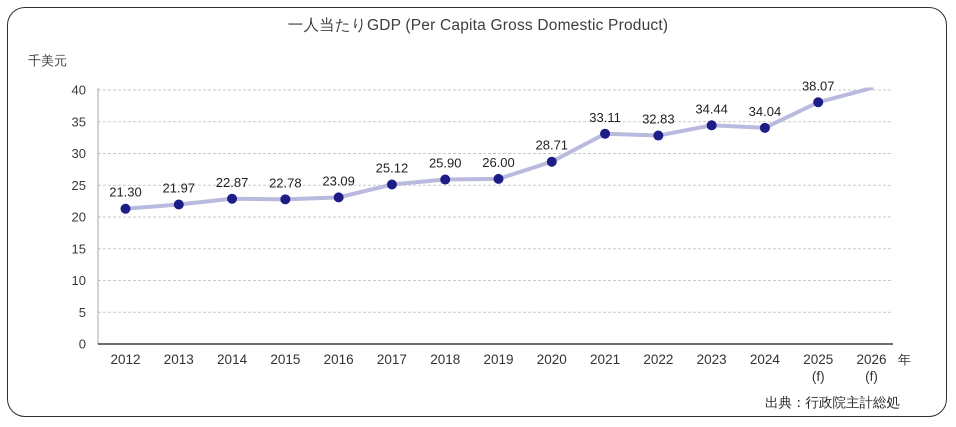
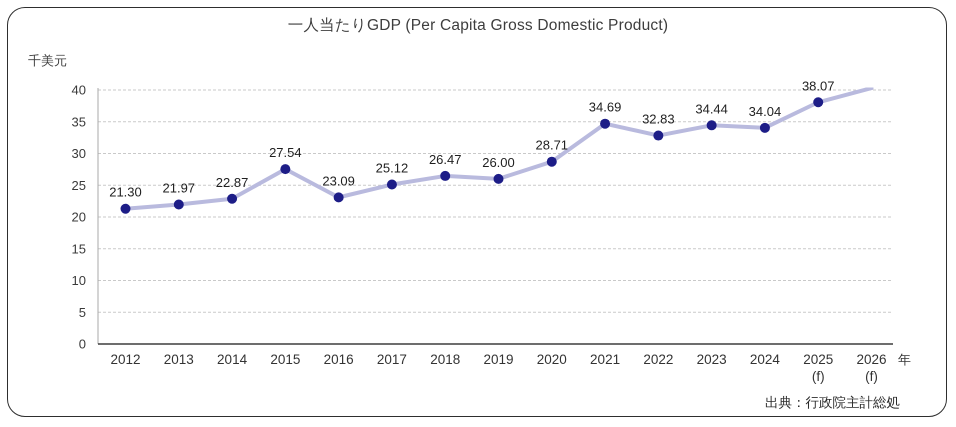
2015: 22.78 -> 27.54
2018: 25.90 -> 26.47
2021: 33.11 -> 34.69
